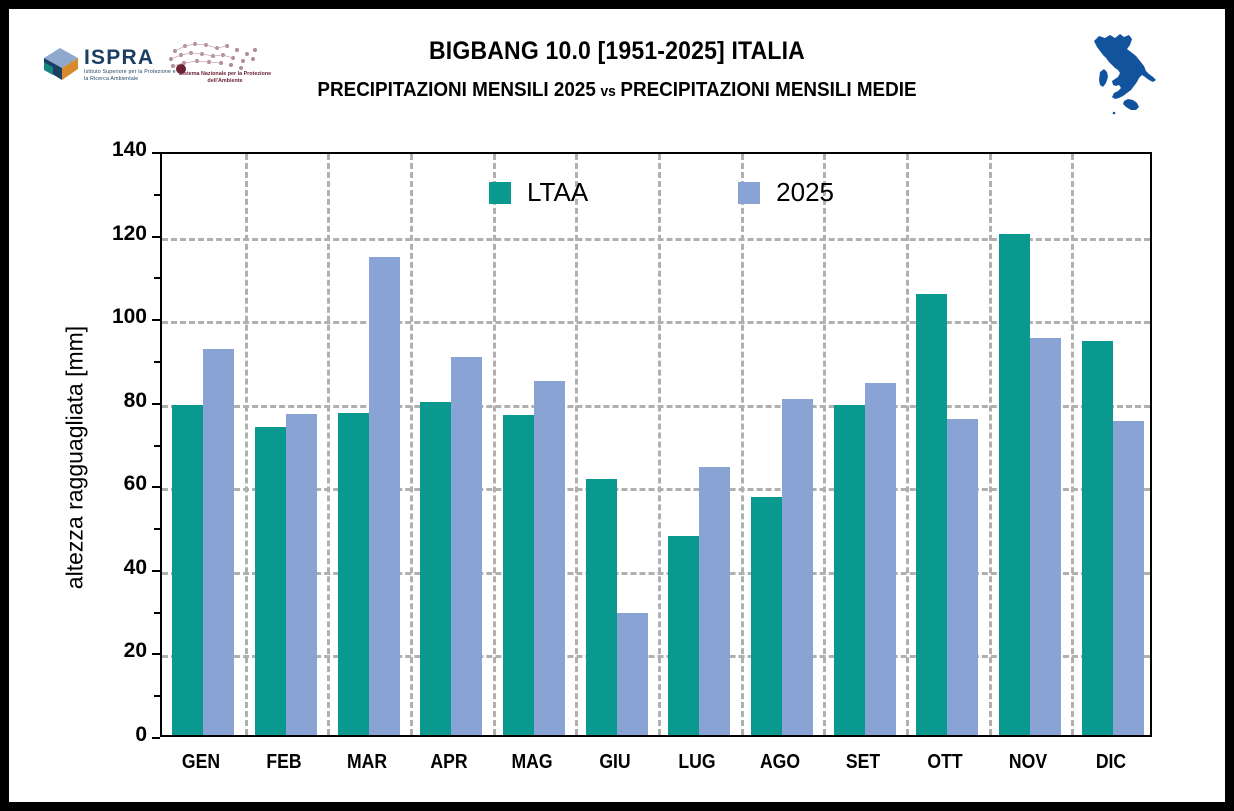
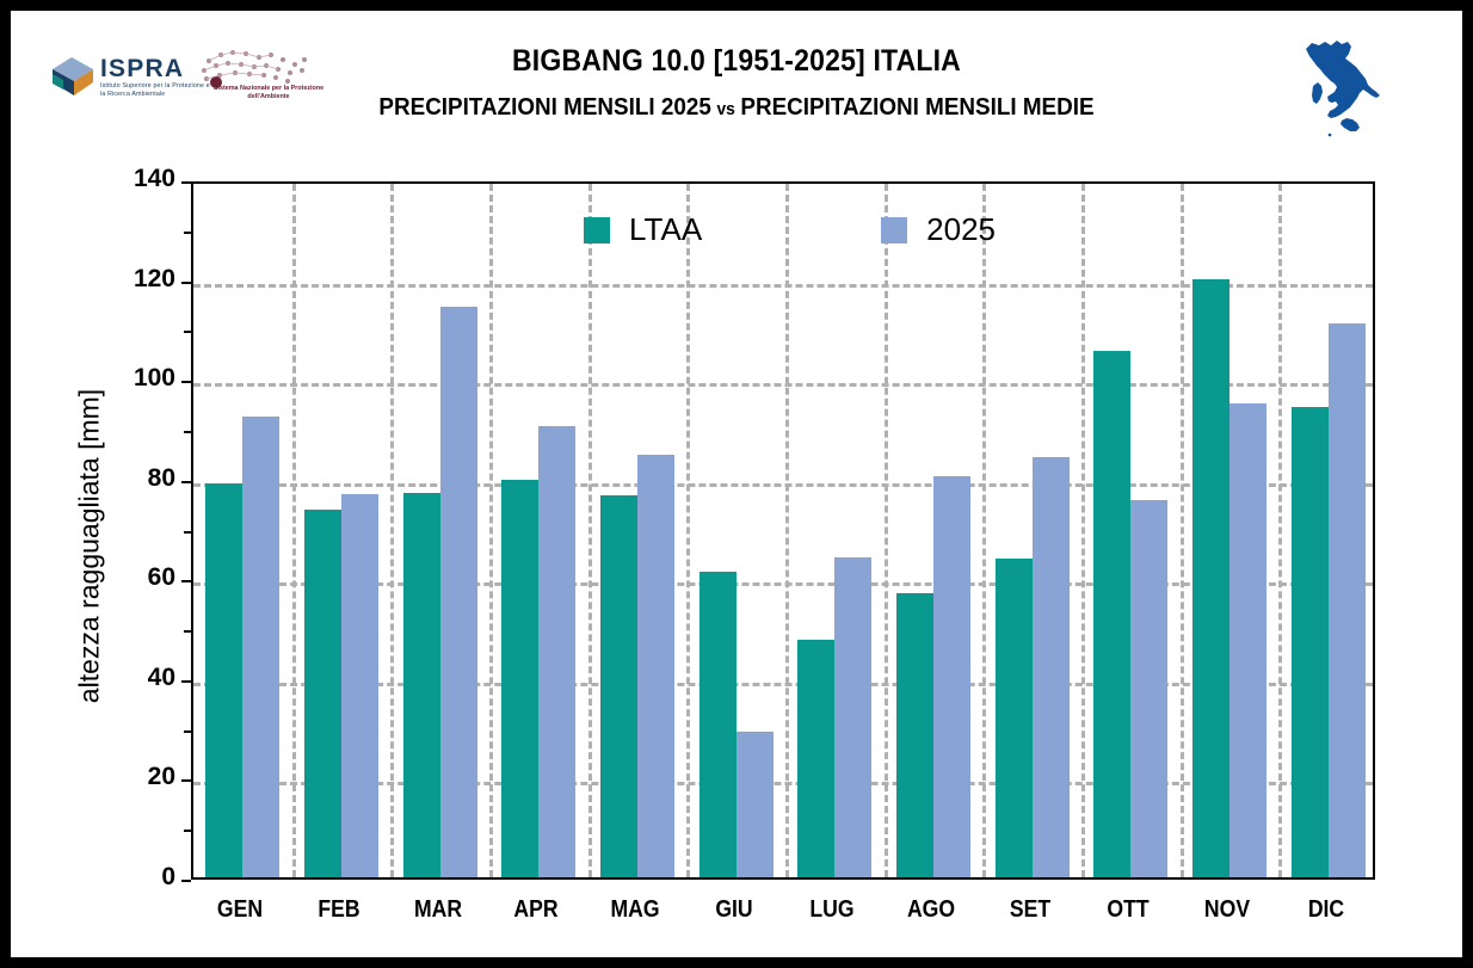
LTAA/SET: 79 -> 64
2025/DIC: 75 -> 111
